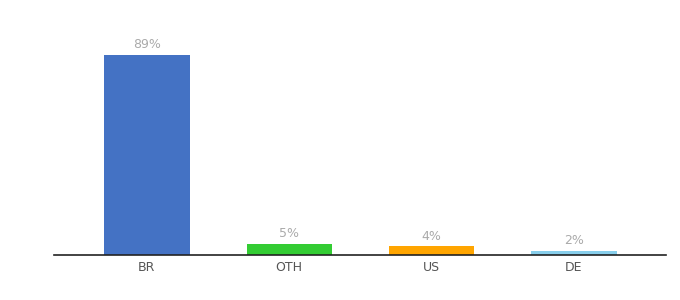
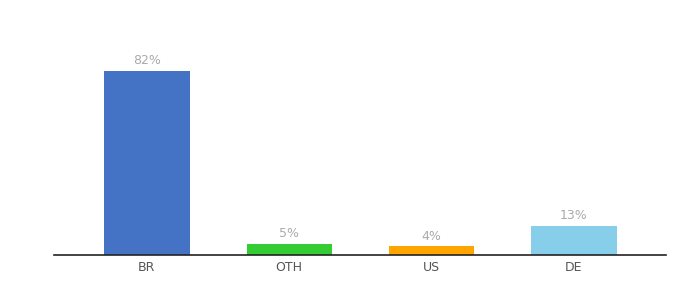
BR: 89% -> 82%
DE: 2% -> 13%
